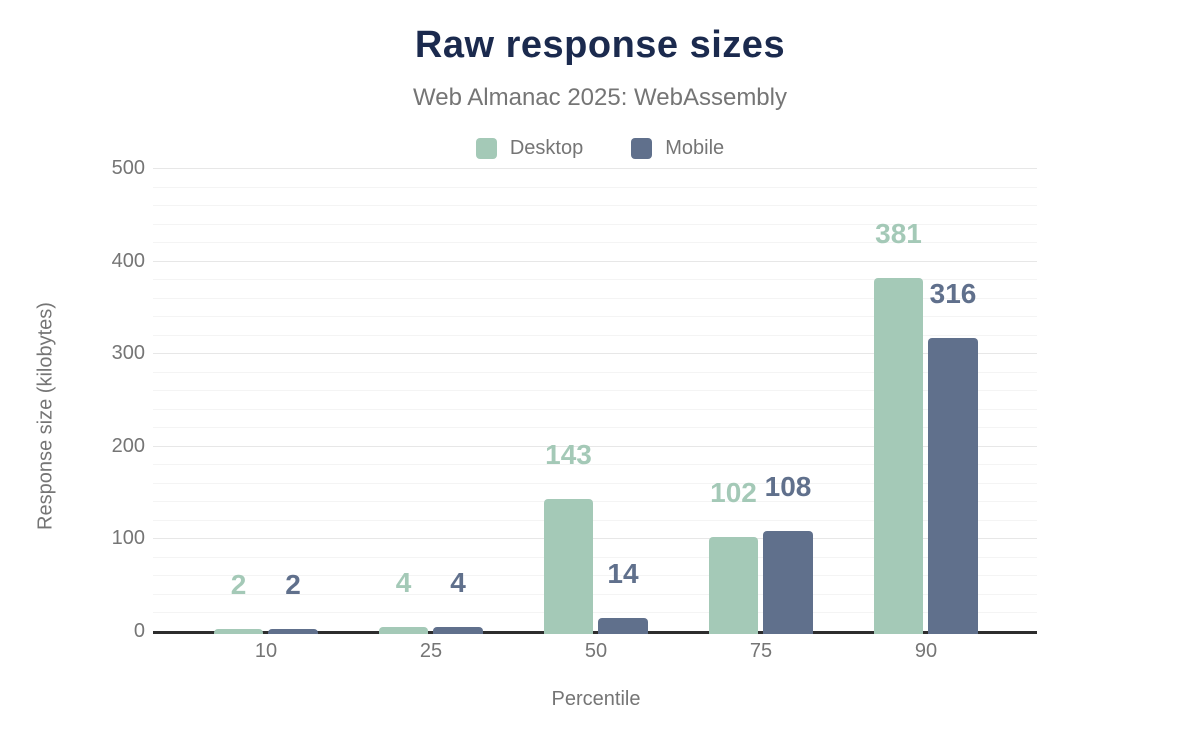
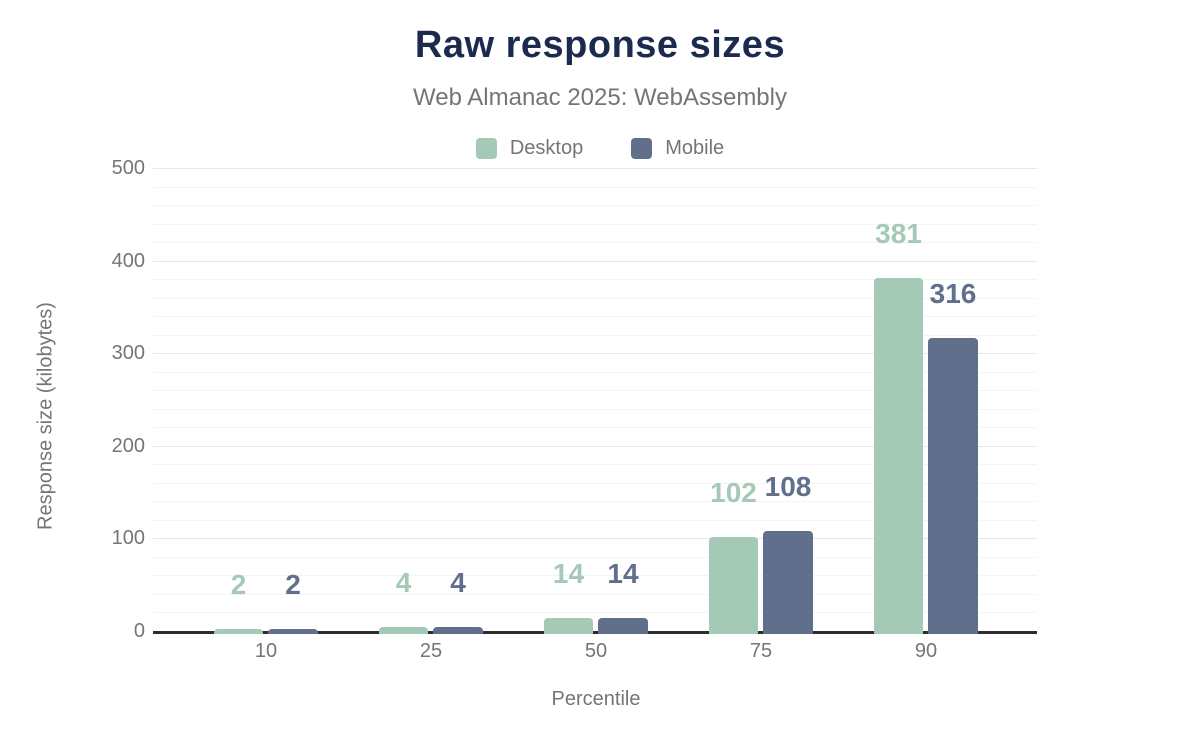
Desktop/50: 143 -> 14
